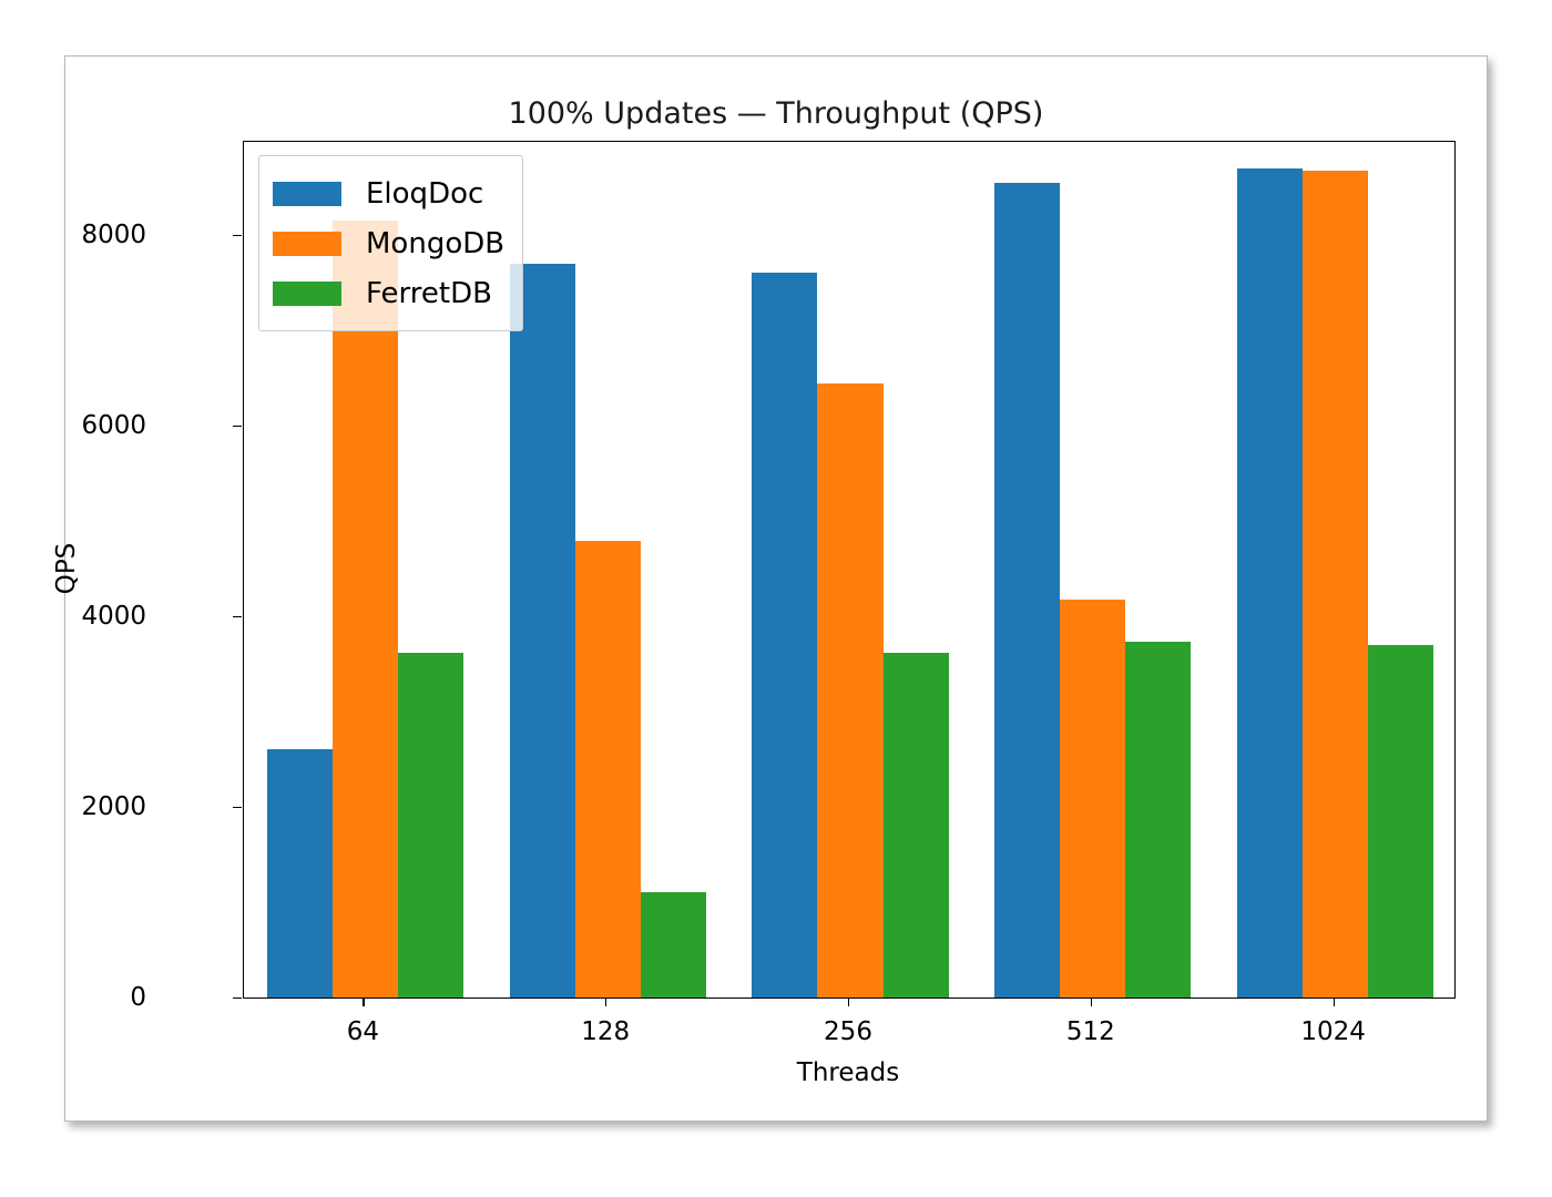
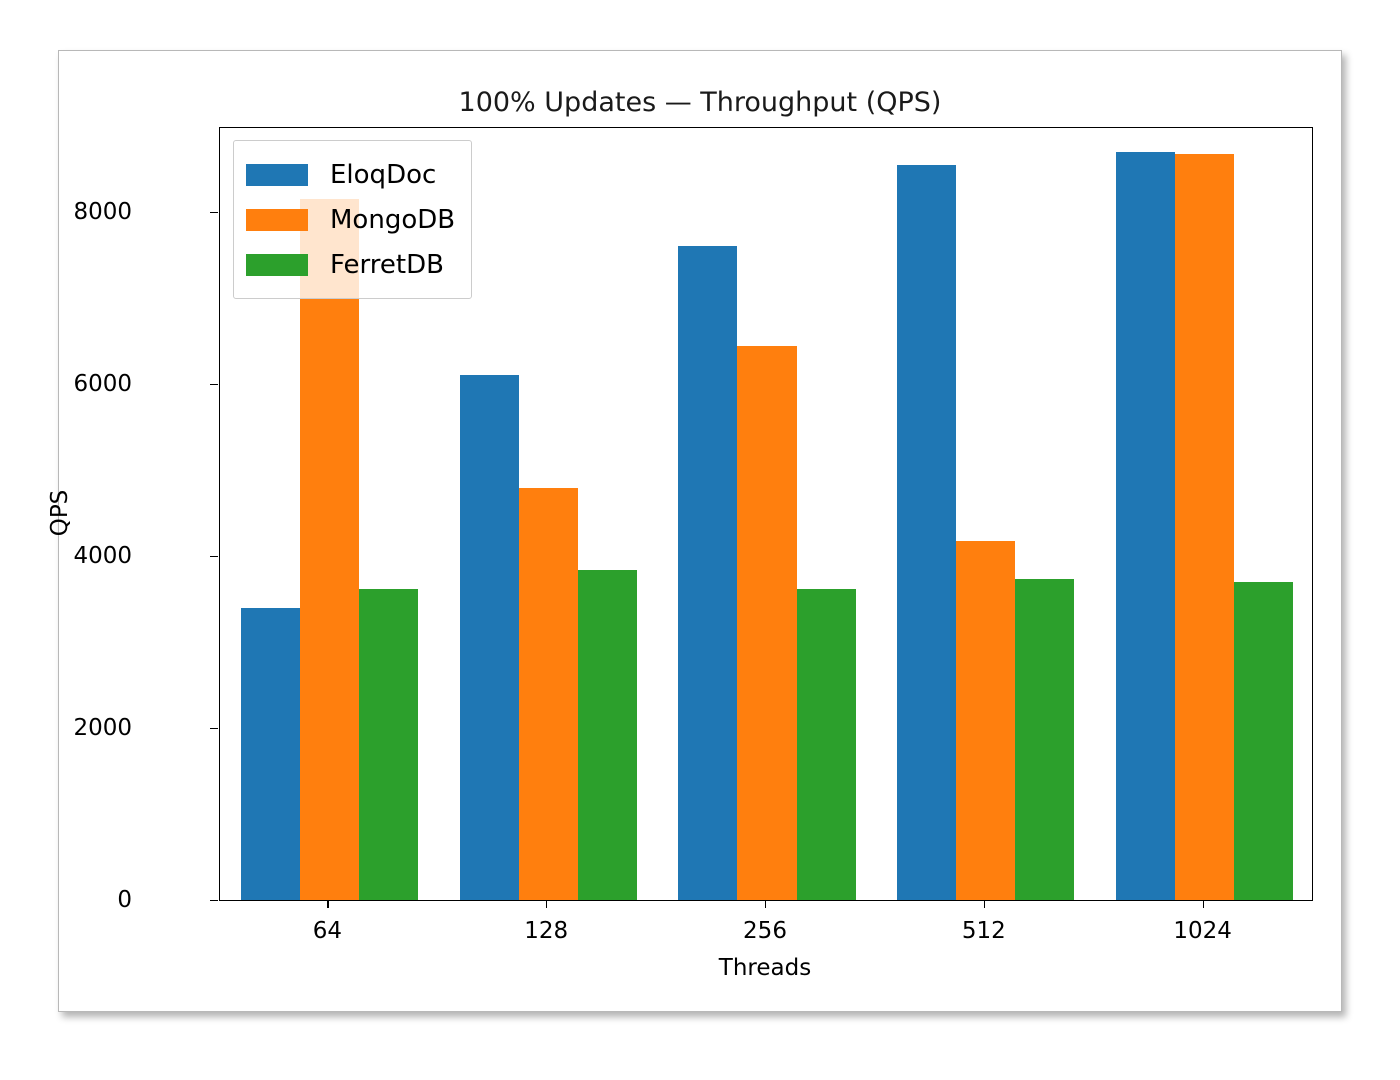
EloqDoc/64: 2600 -> 3400
EloqDoc/128: 7700 -> 6100
FerretDB/128: 1100 -> 3800
